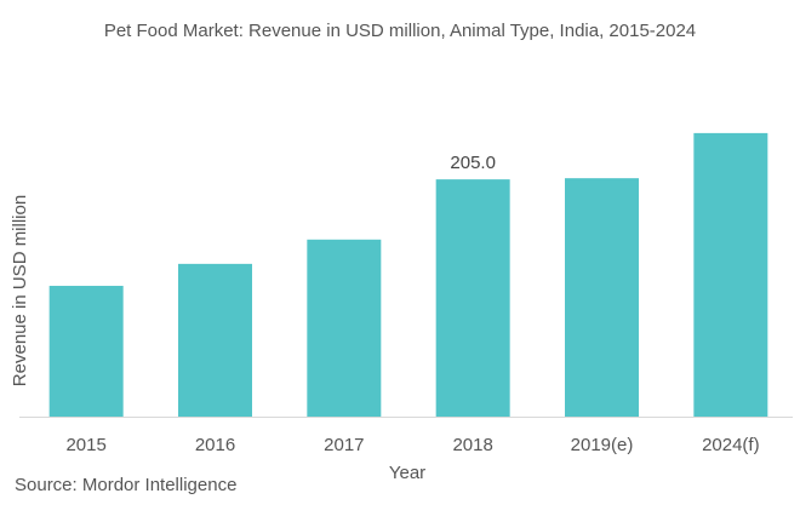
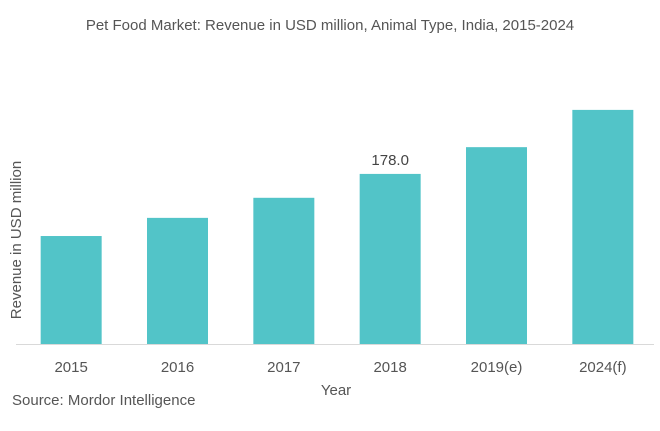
2018: 205.0 -> 178.0
